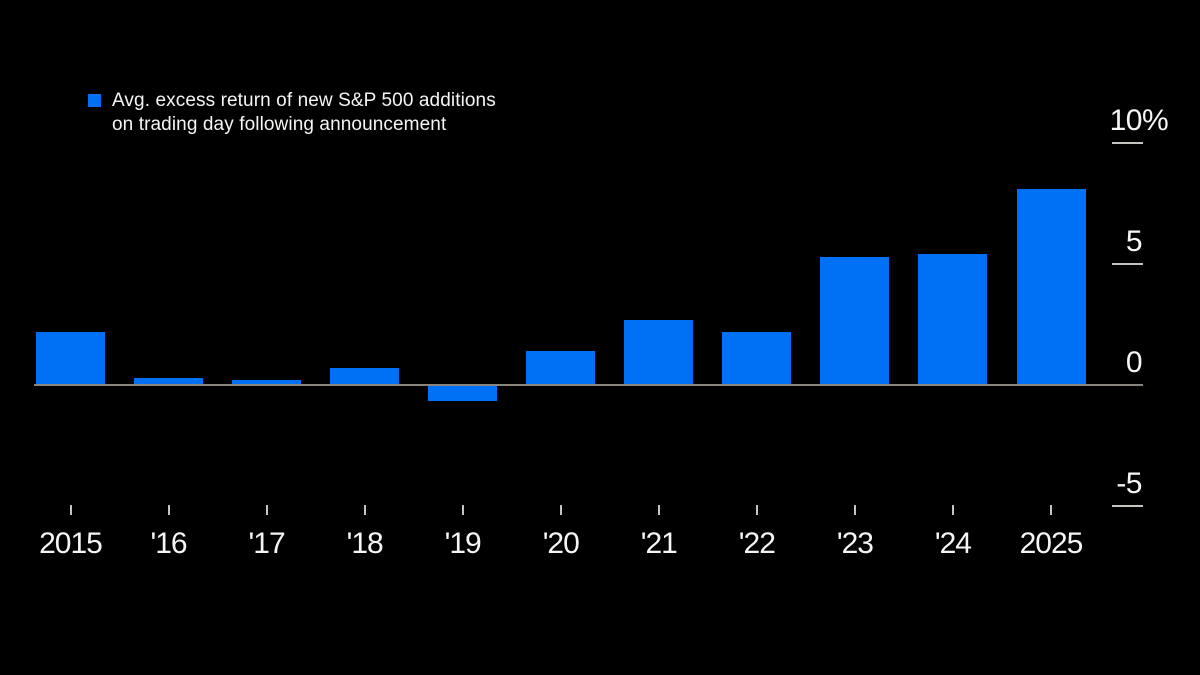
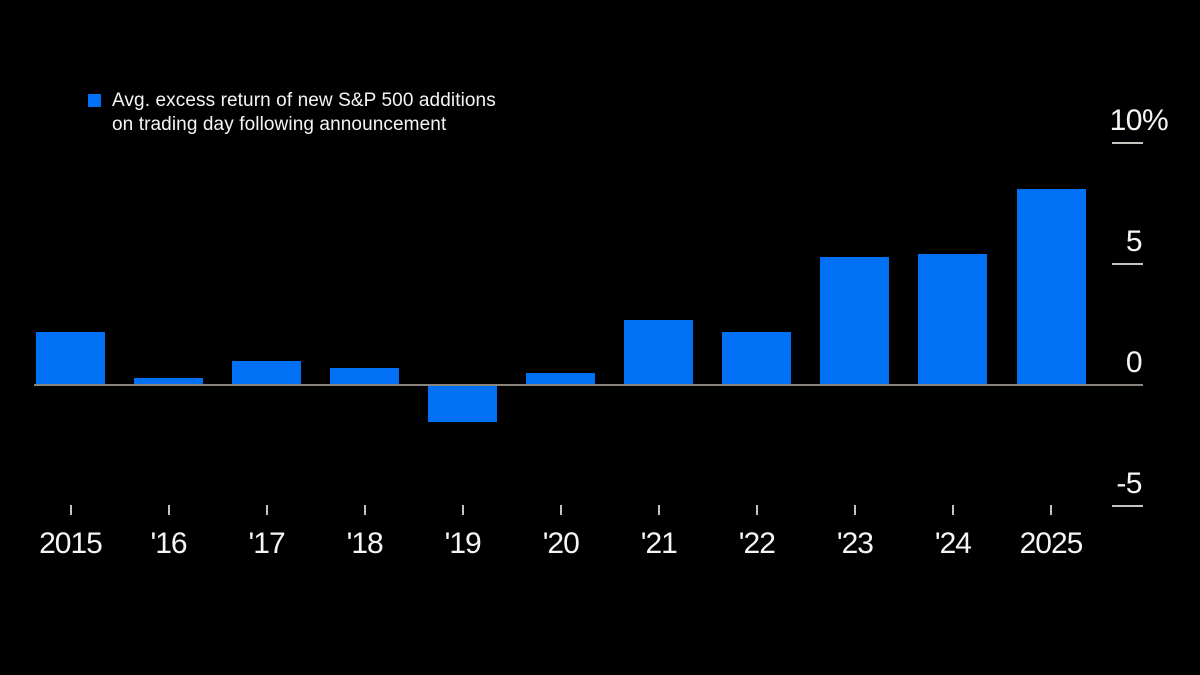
'17: 0.2 -> 1.0
'19: -0.6 -> -1.5
'20: 1.4 -> 0.5
